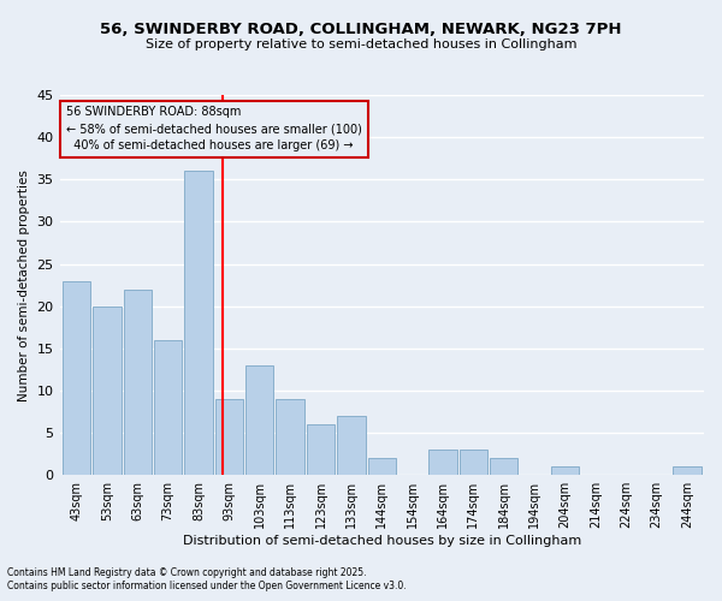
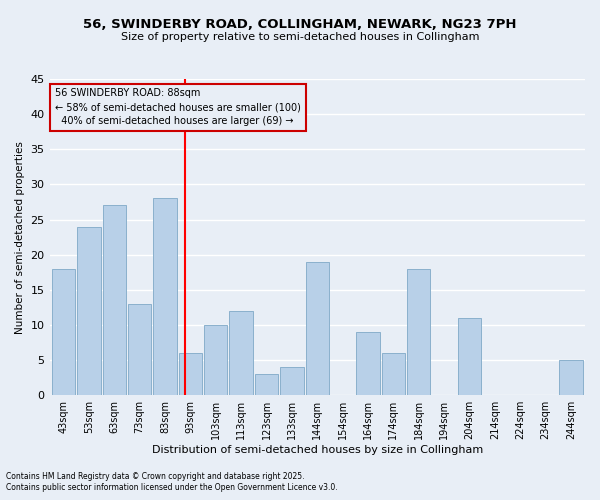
43sqm: 23 -> 18
53sqm: 20 -> 24
63sqm: 22 -> 27
73sqm: 16 -> 13
83sqm: 36 -> 28
93sqm: 9 -> 6
103sqm: 13 -> 10
113sqm: 9 -> 12
123sqm: 6 -> 3
133sqm: 7 -> 4
144sqm: 2 -> 19
164sqm: 3 -> 9
174sqm: 3 -> 6
184sqm: 2 -> 18
204sqm: 1 -> 11
244sqm: 1 -> 5
